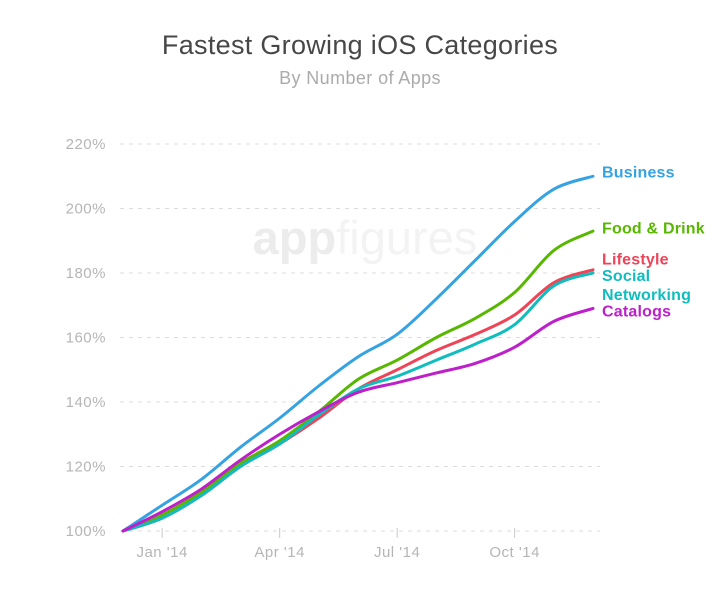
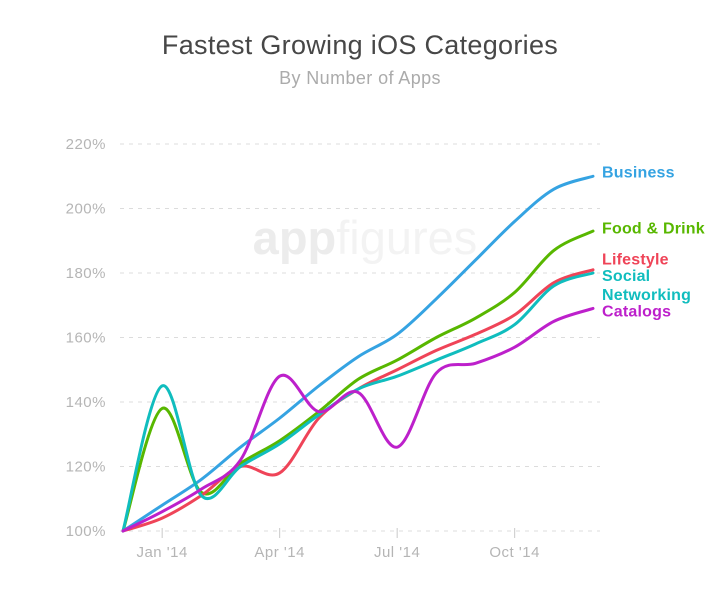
Food & Drink/Jan '14: 105% -> 138%
Social Networking/Jan '14: 104% -> 145%
Lifestyle/Apr '14: 127% -> 118%
Catalogs/Apr '14: 130% -> 148%
Catalogs/Jul '14: 146% -> 126%
